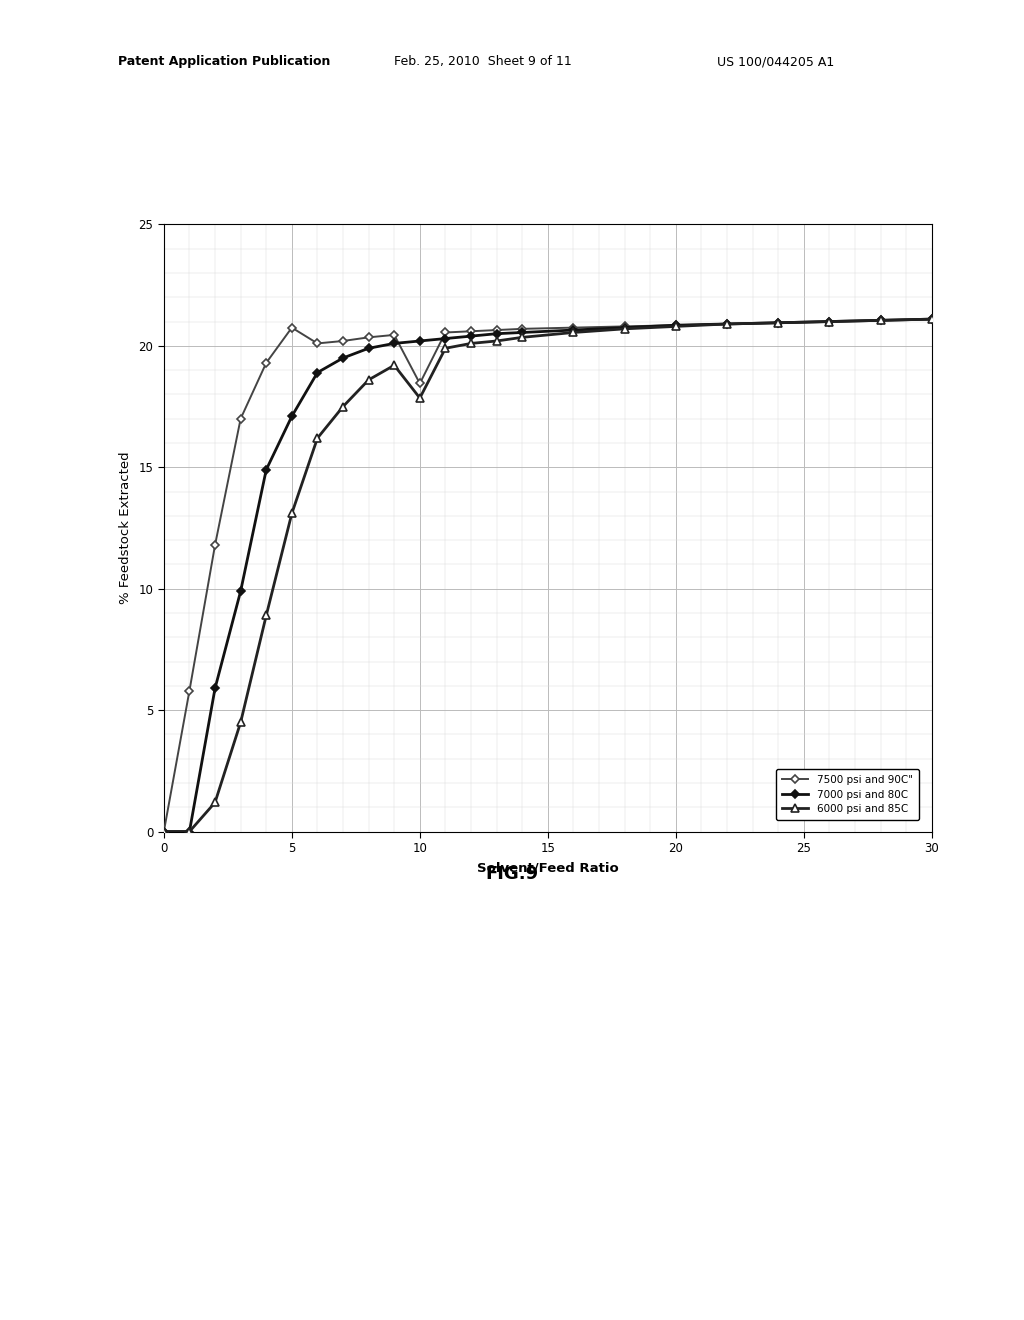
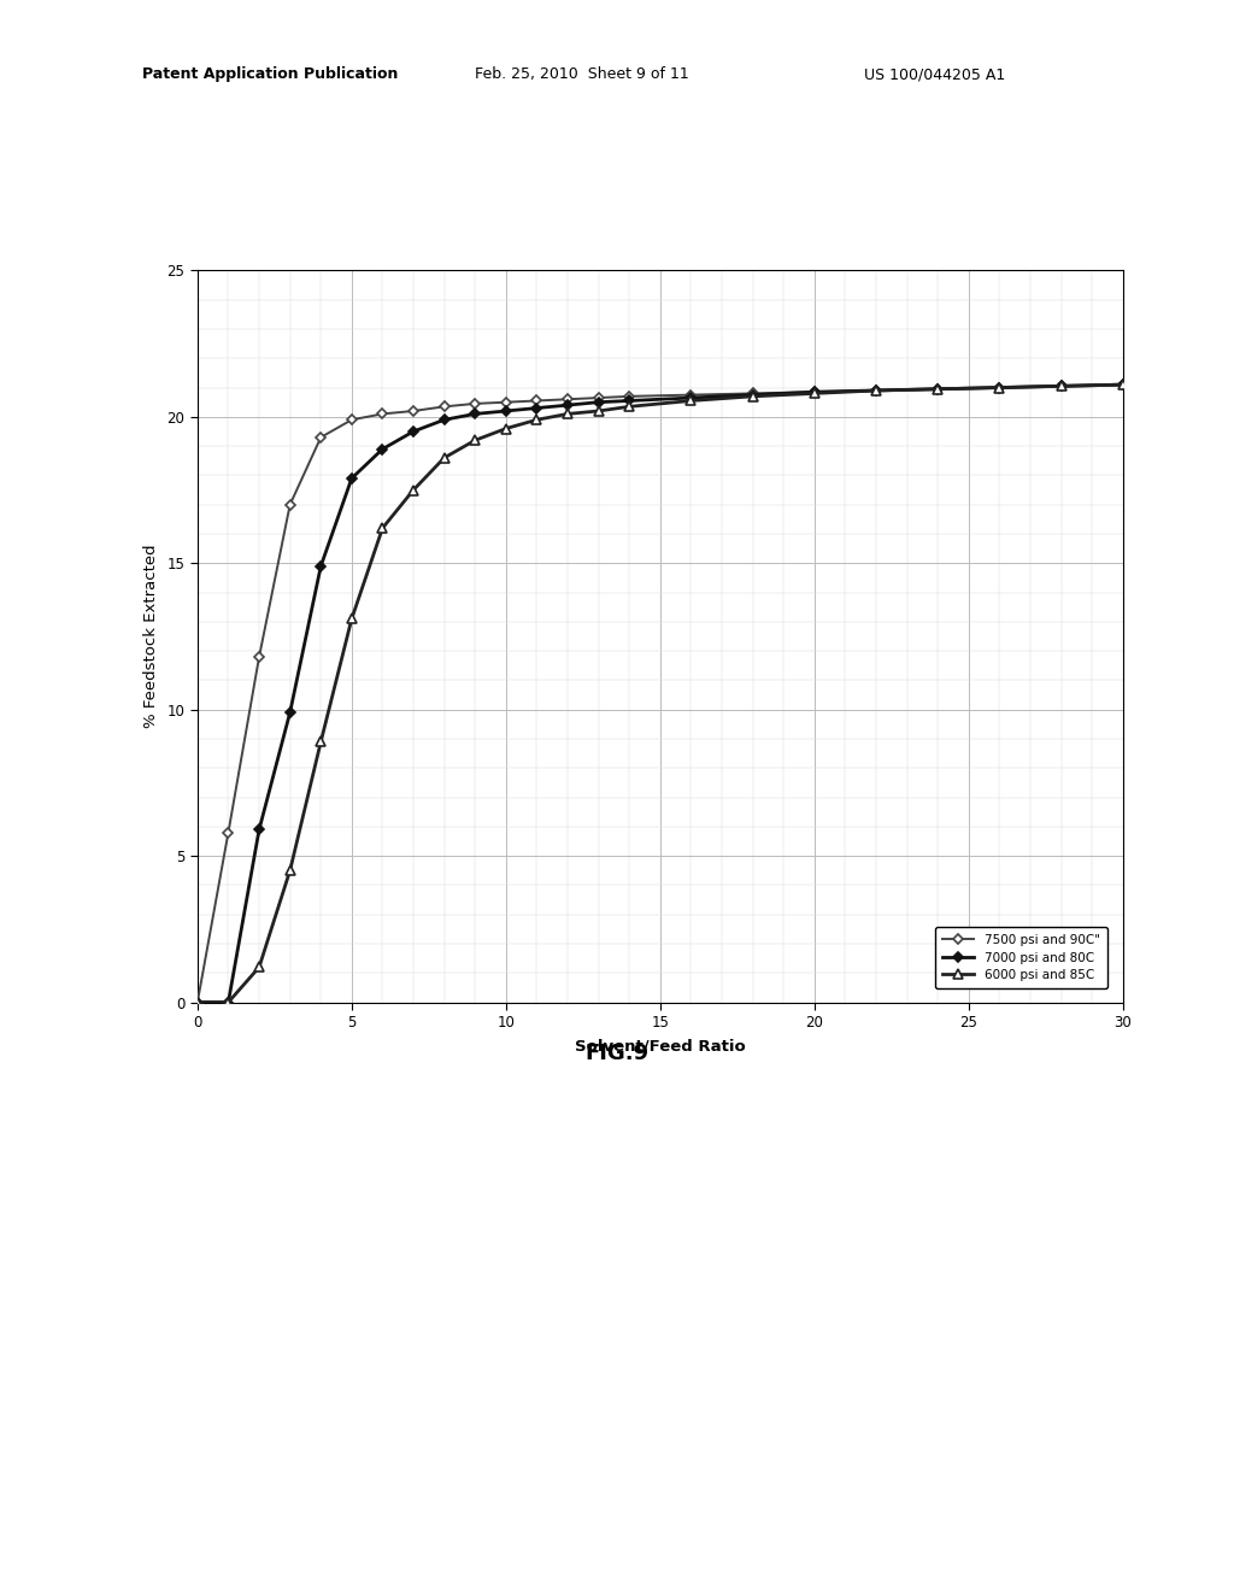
7500 psi and 90C"/5: 20.75 -> 19.90
7000 psi and 80C/5: 17.10 -> 17.90
7500 psi and 90C"/10: 18.45 -> 20.50
6000 psi and 85C/10: 17.85 -> 19.60
